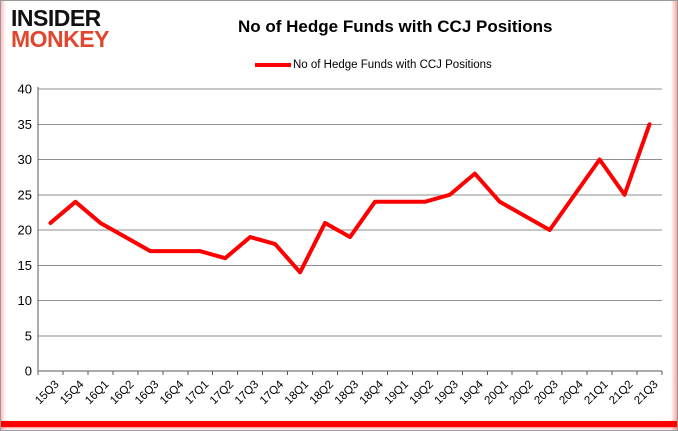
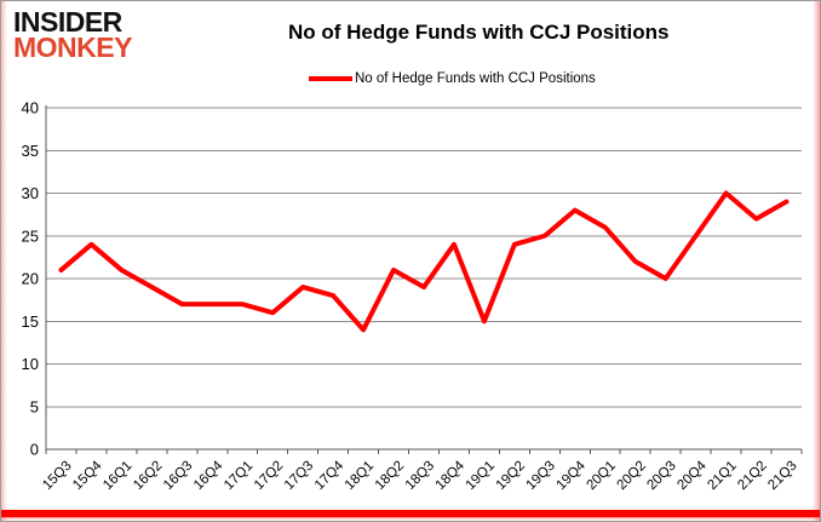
19Q1: 24 -> 15
20Q1: 24 -> 26
21Q2: 25 -> 27
21Q3: 35 -> 29
